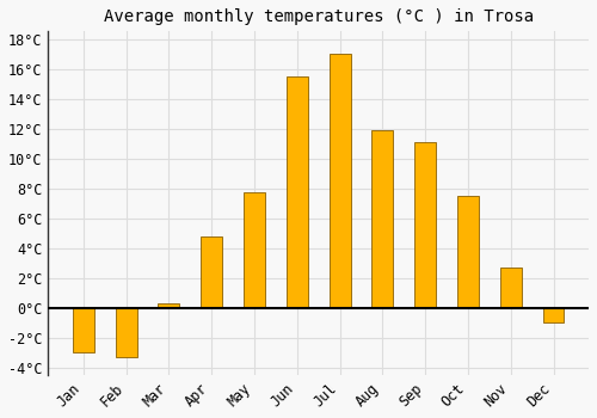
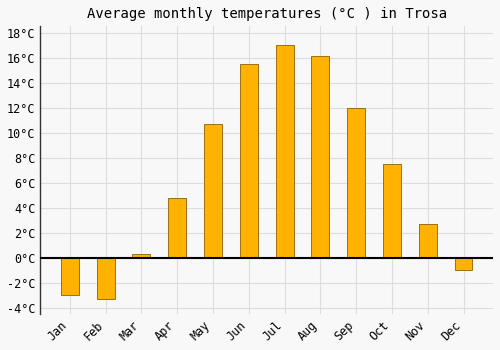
May: 7.7°C -> 10.7°C
Aug: 11.9°C -> 16.1°C
Sep: 11.1°C -> 12.0°C
